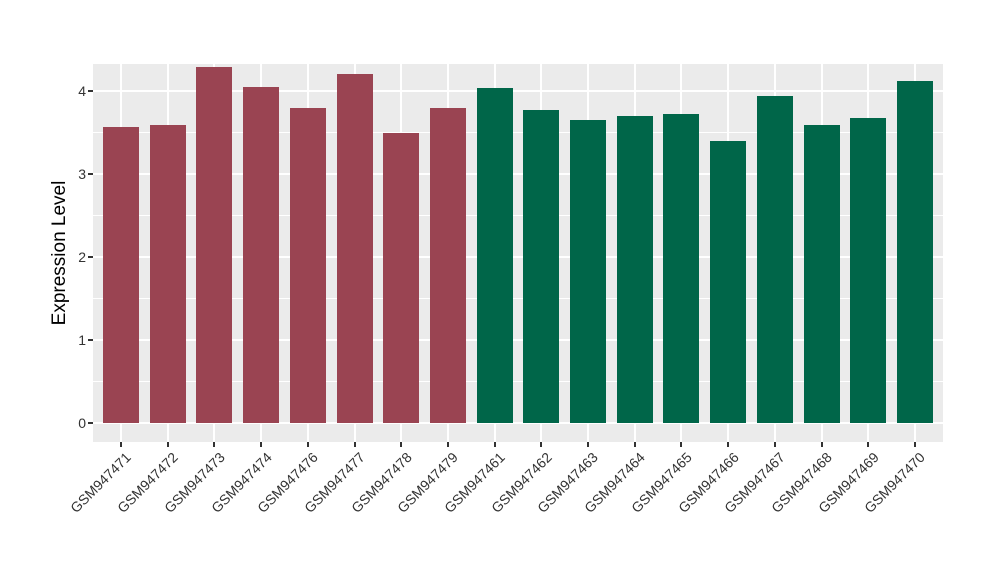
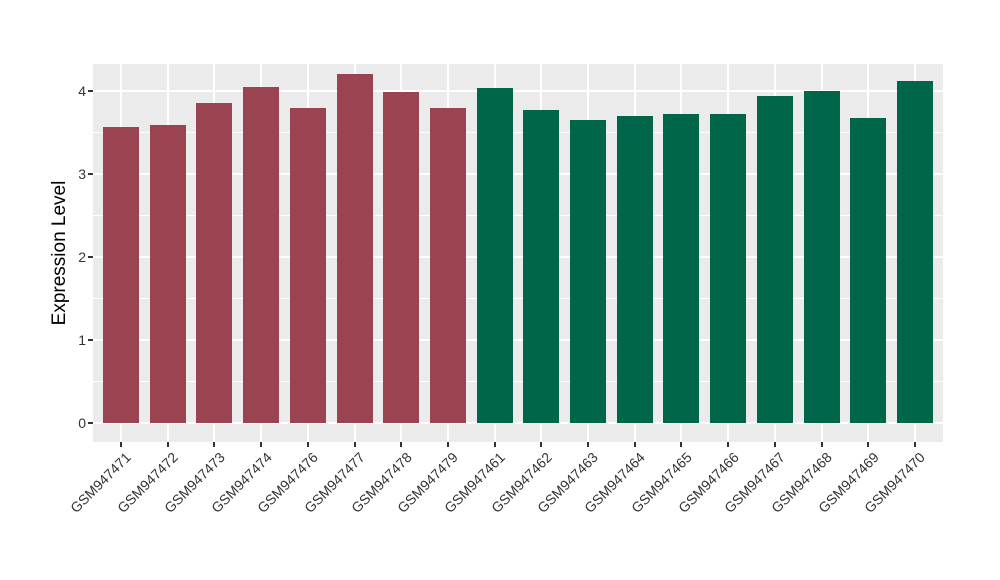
GSM947473: 4.3 -> 3.9
GSM947478: 3.5 -> 4.0
GSM947466: 3.4 -> 3.7
GSM947468: 3.6 -> 4.0
